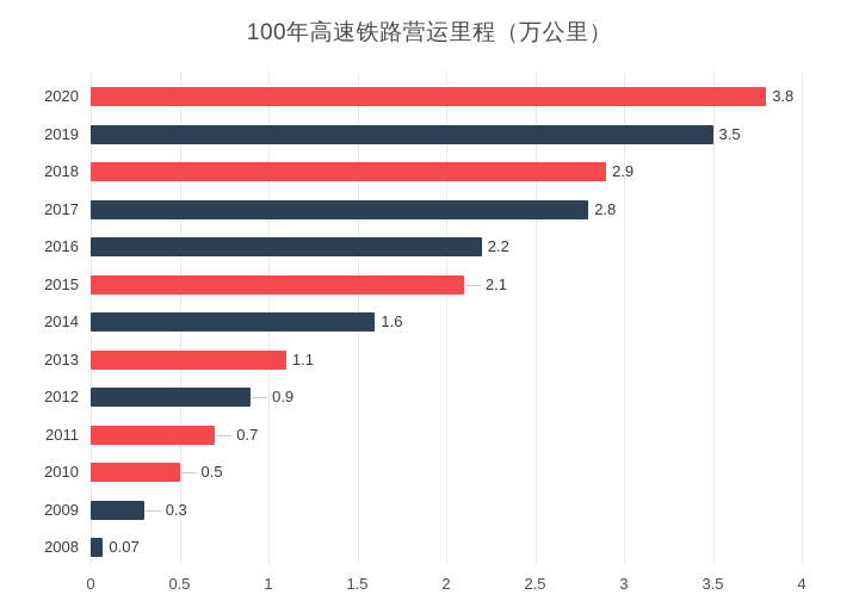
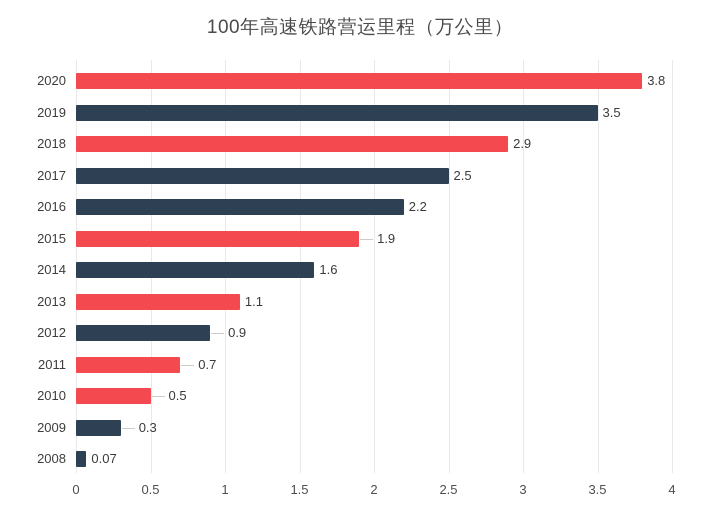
2017: 2.8 -> 2.5
2015: 2.1 -> 1.9
